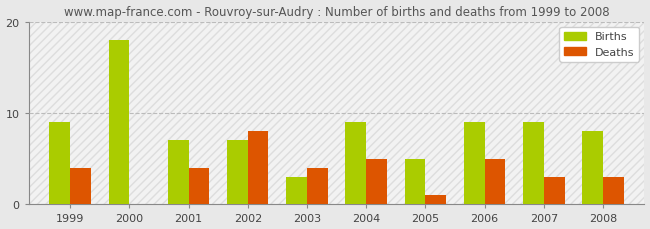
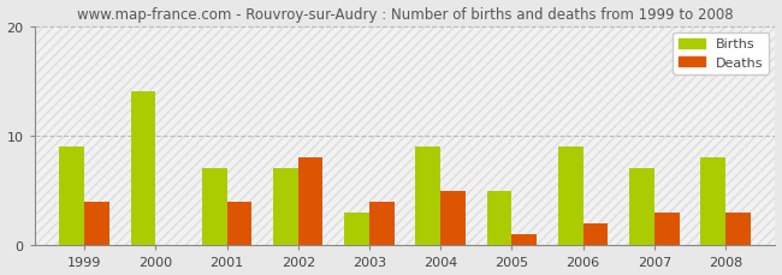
Births/2000: 18 -> 14
Deaths/2006: 5 -> 2
Births/2007: 9 -> 7
